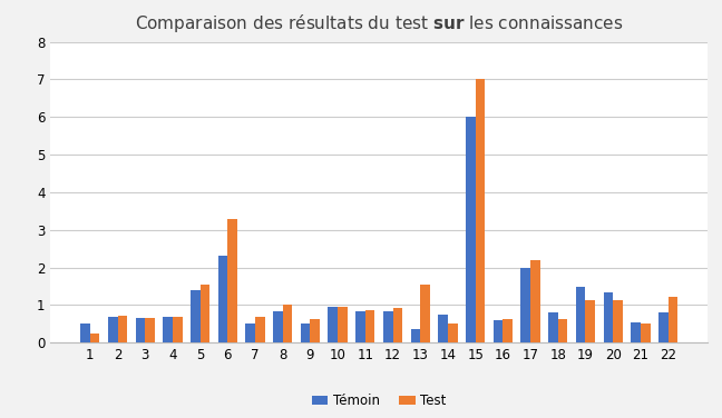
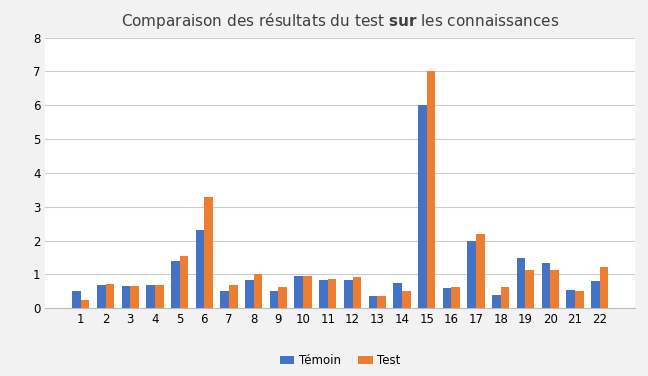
Test/13: 1.55 -> 0.37
Témoin/18: 0.80 -> 0.40
